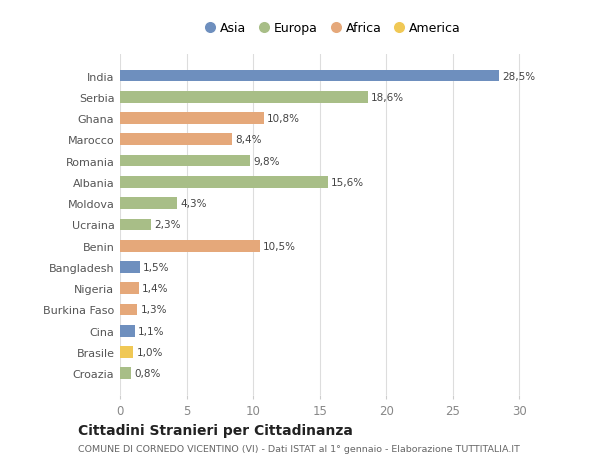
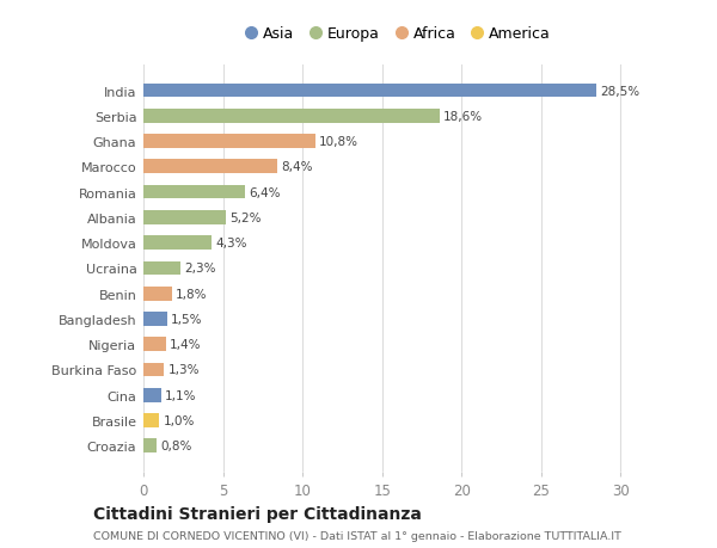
Romania: 9,8% -> 6,4%
Albania: 15,6% -> 5,2%
Benin: 10,5% -> 1,8%
